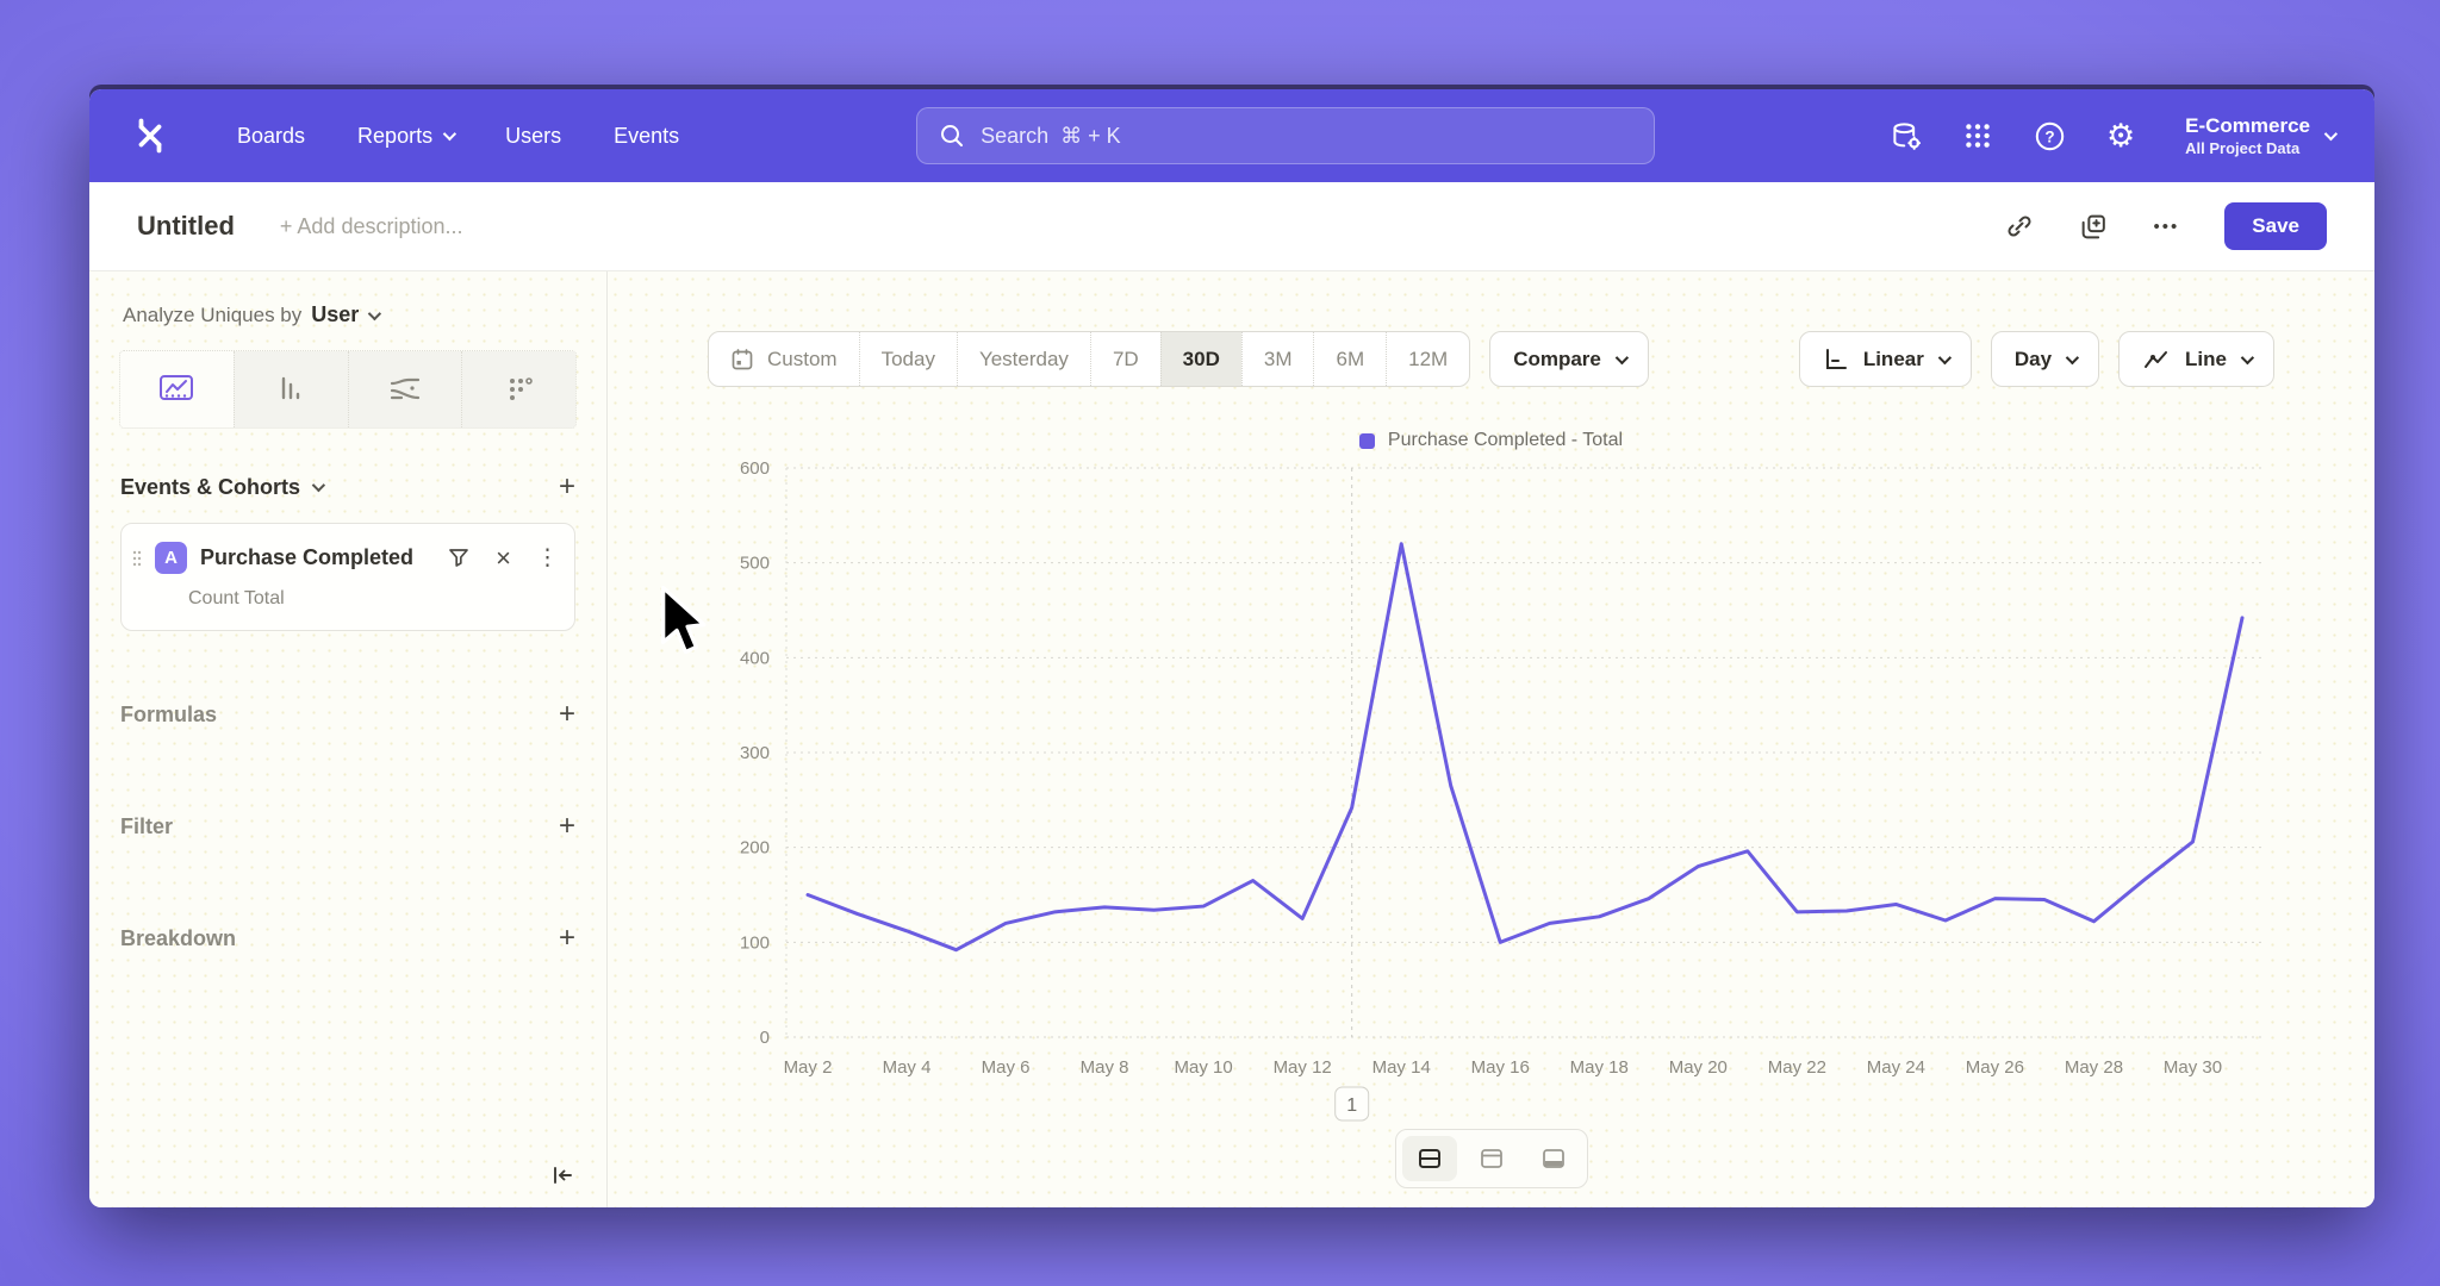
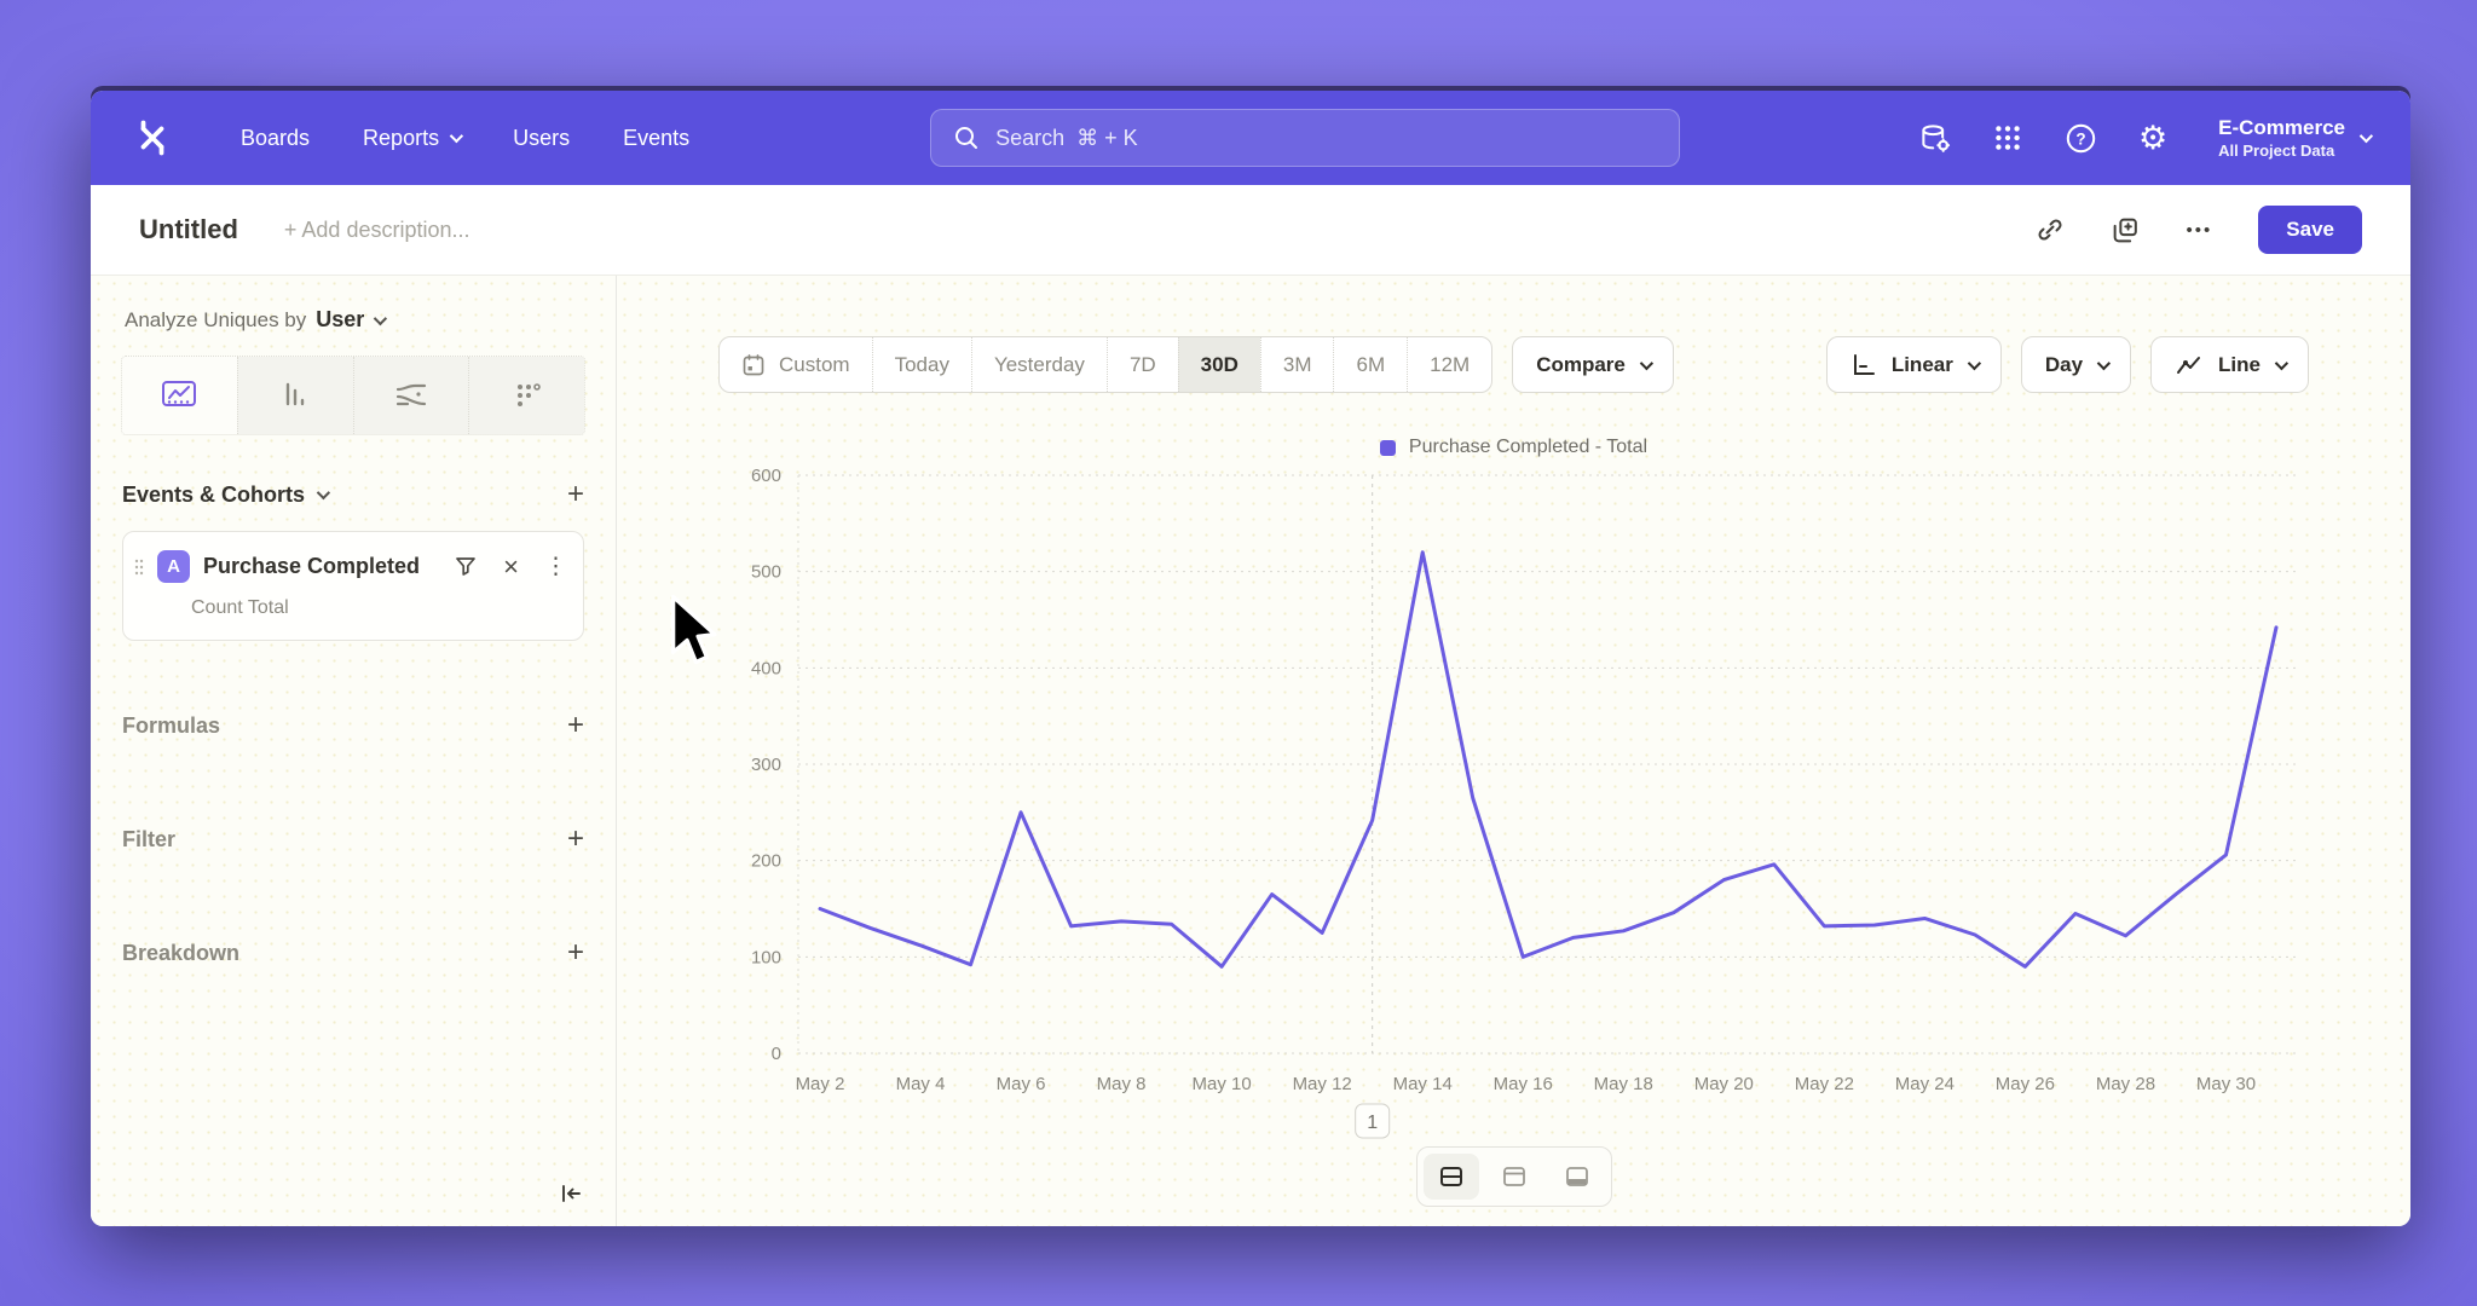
May 6: 120 -> 250
May 10: 140 -> 90
May 26: 150 -> 90
